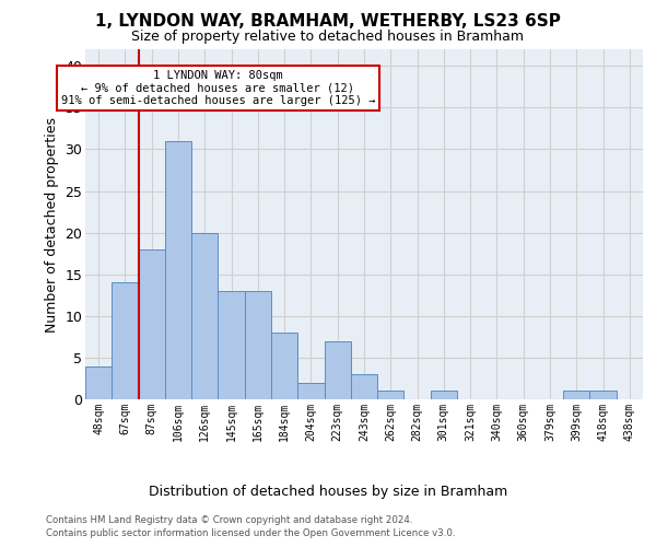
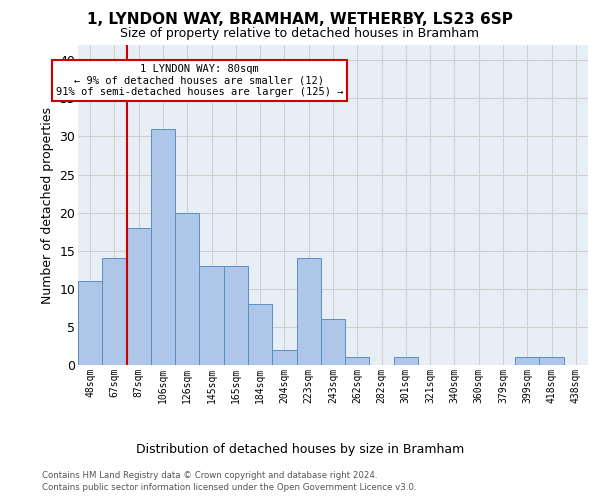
48sqm: 4 -> 11
223sqm: 7 -> 14
243sqm: 3 -> 6
